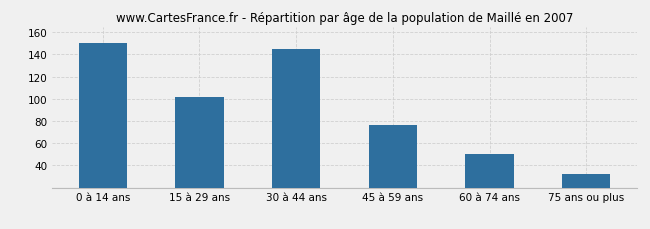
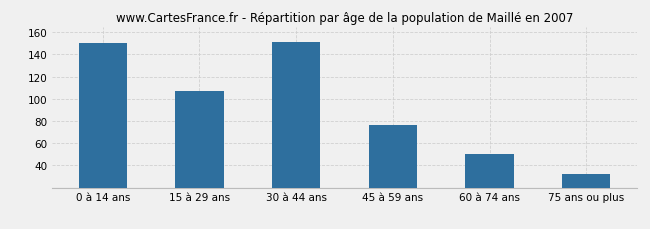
15 à 29 ans: 102 -> 107
30 à 44 ans: 145 -> 151
